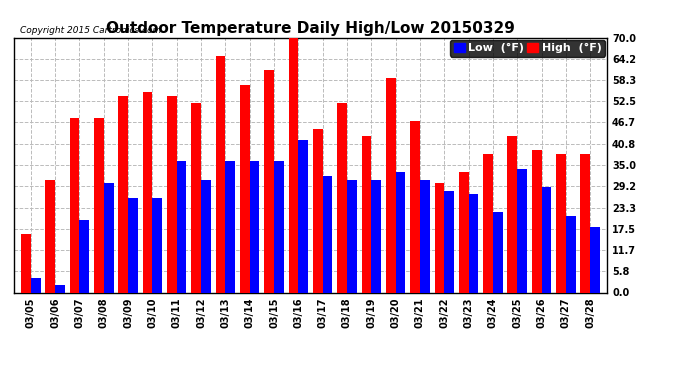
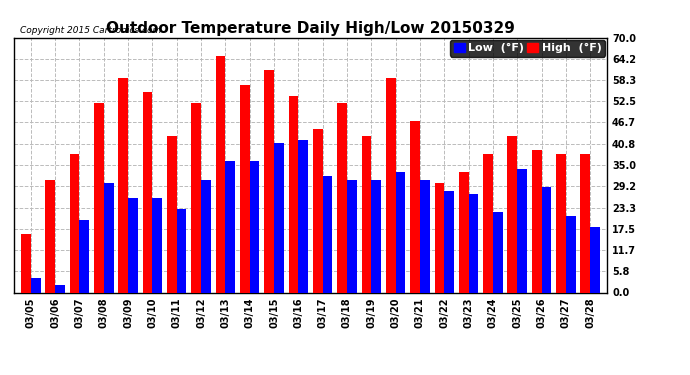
High (°F)/03/07: 48 -> 38
High (°F)/03/08: 48 -> 52
High (°F)/03/09: 54 -> 59
High (°F)/03/11: 54 -> 43
Low (°F)/03/11: 36 -> 23
Low (°F)/03/15: 36 -> 41
High (°F)/03/16: 70 -> 54
